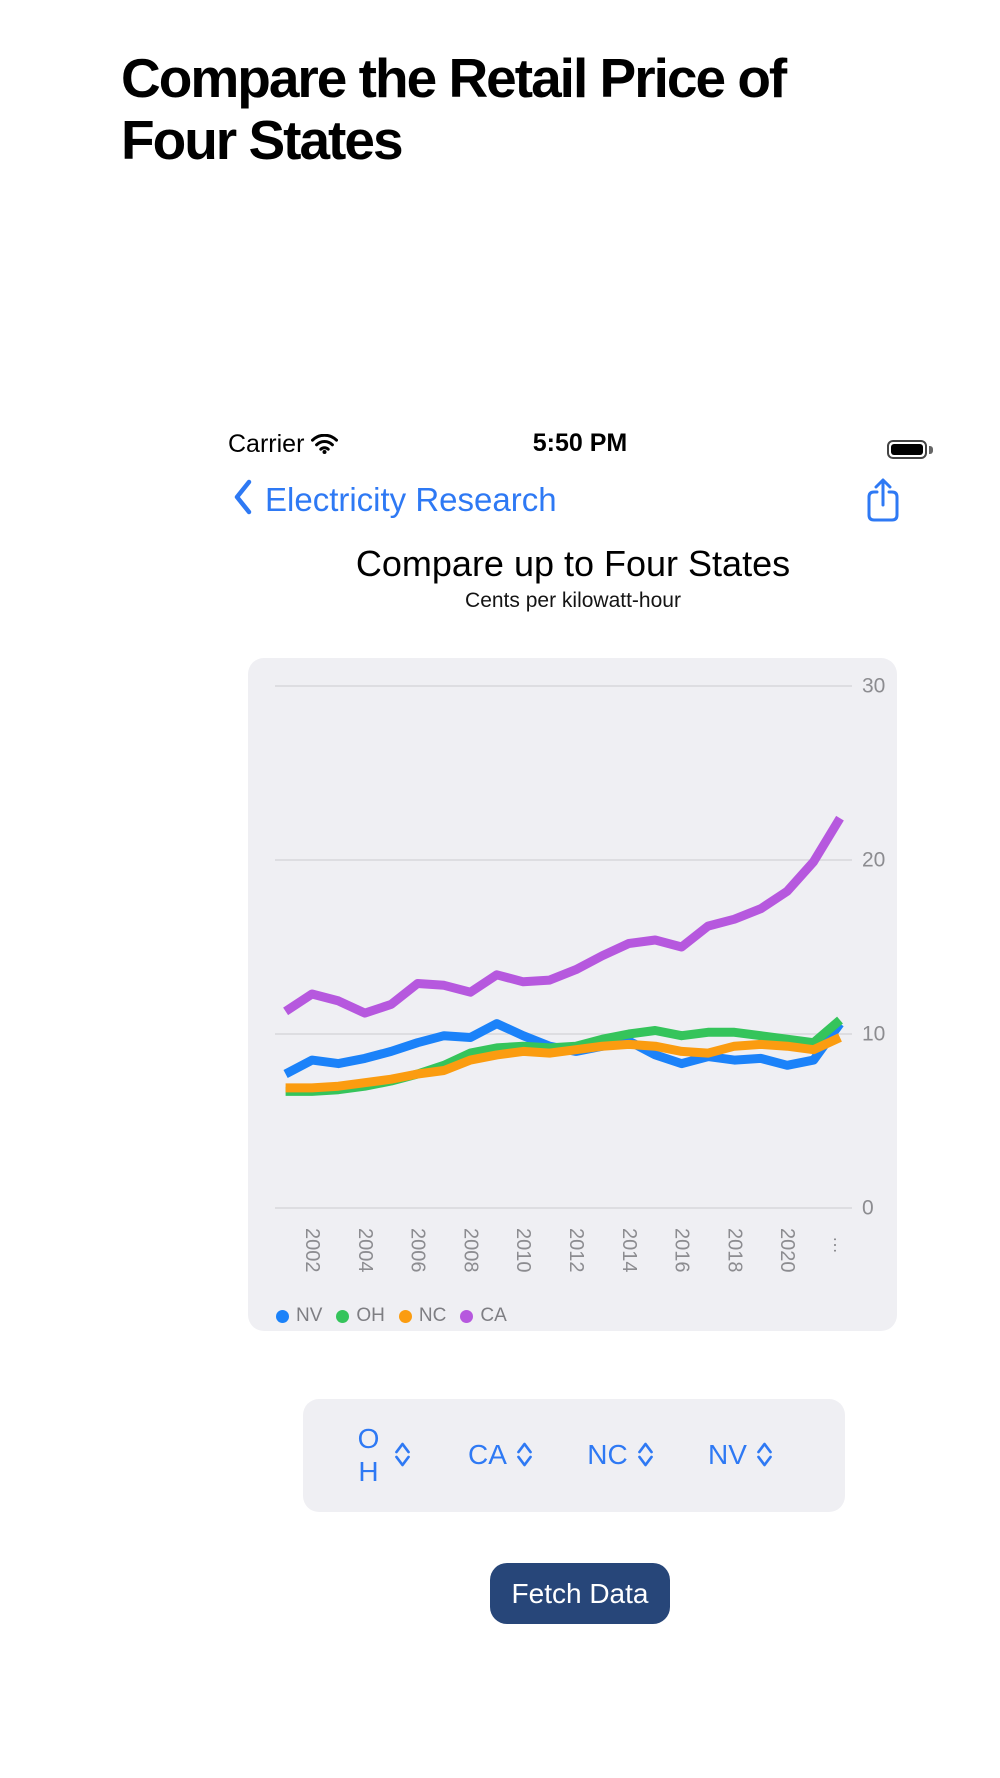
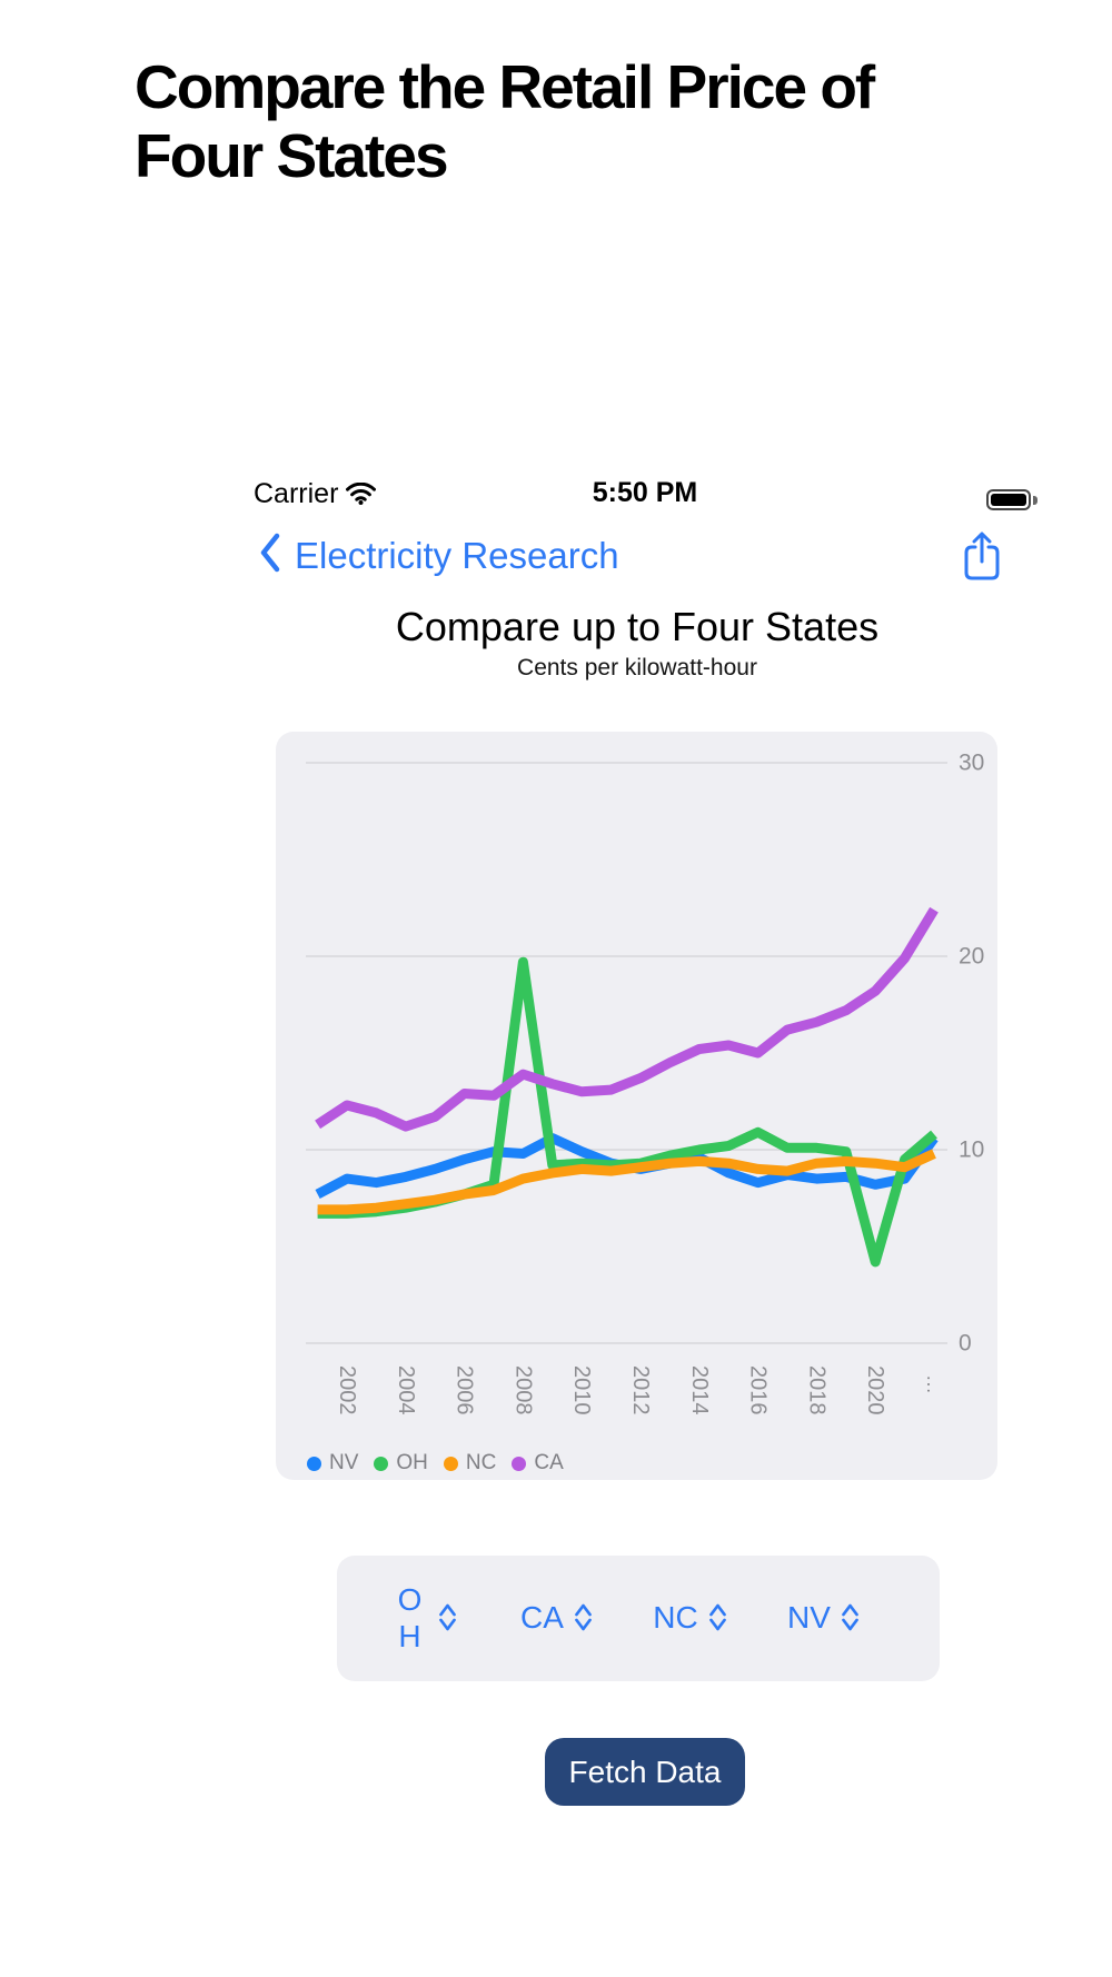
OH/2008: 8.9 -> 19.7
CA/2008: 12.4 -> 13.9
OH/2016: 9.9 -> 10.9
OH/2020: 9.7 -> 4.2
